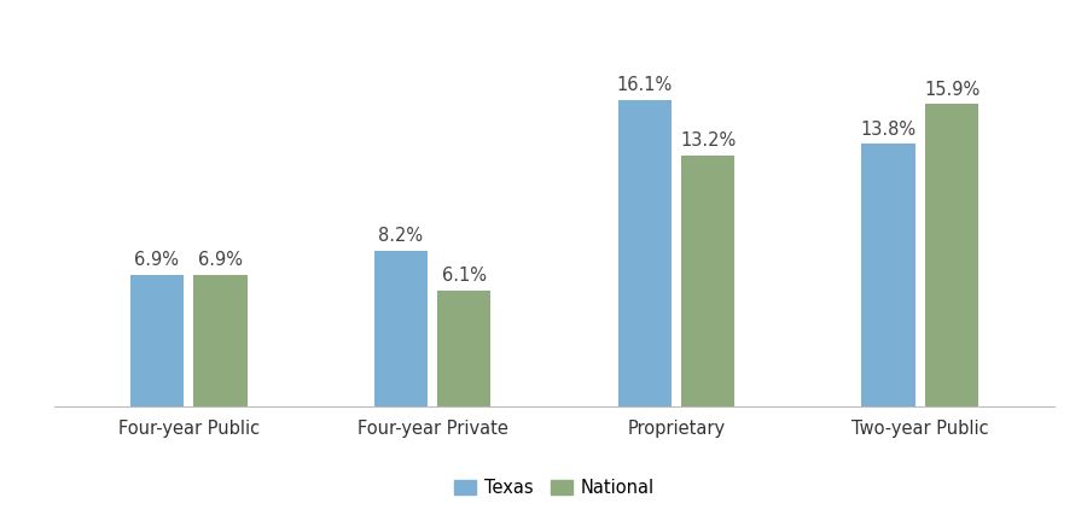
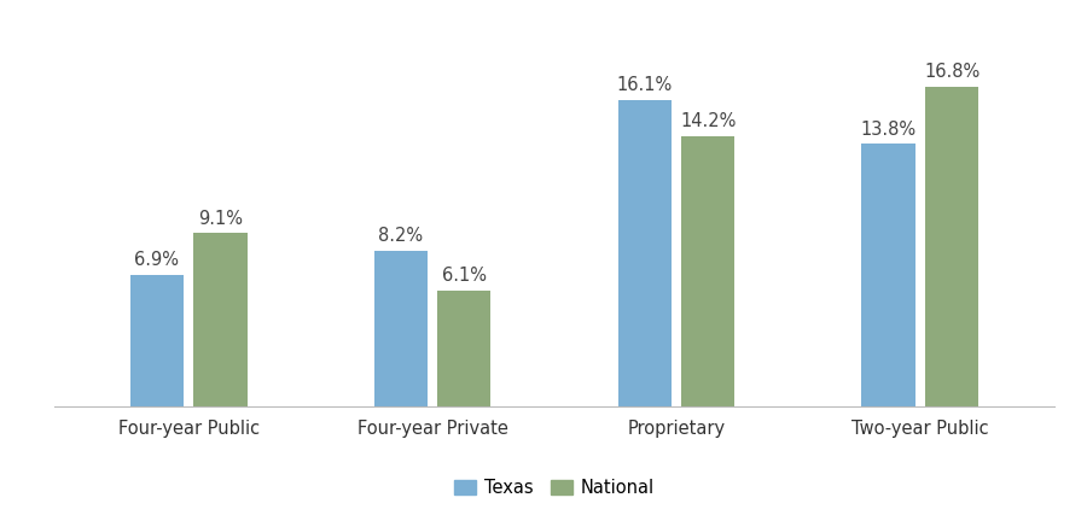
National/Four-year Public: 6.9% -> 9.1%
National/Proprietary: 13.2% -> 14.2%
National/Two-year Public: 15.9% -> 16.8%
